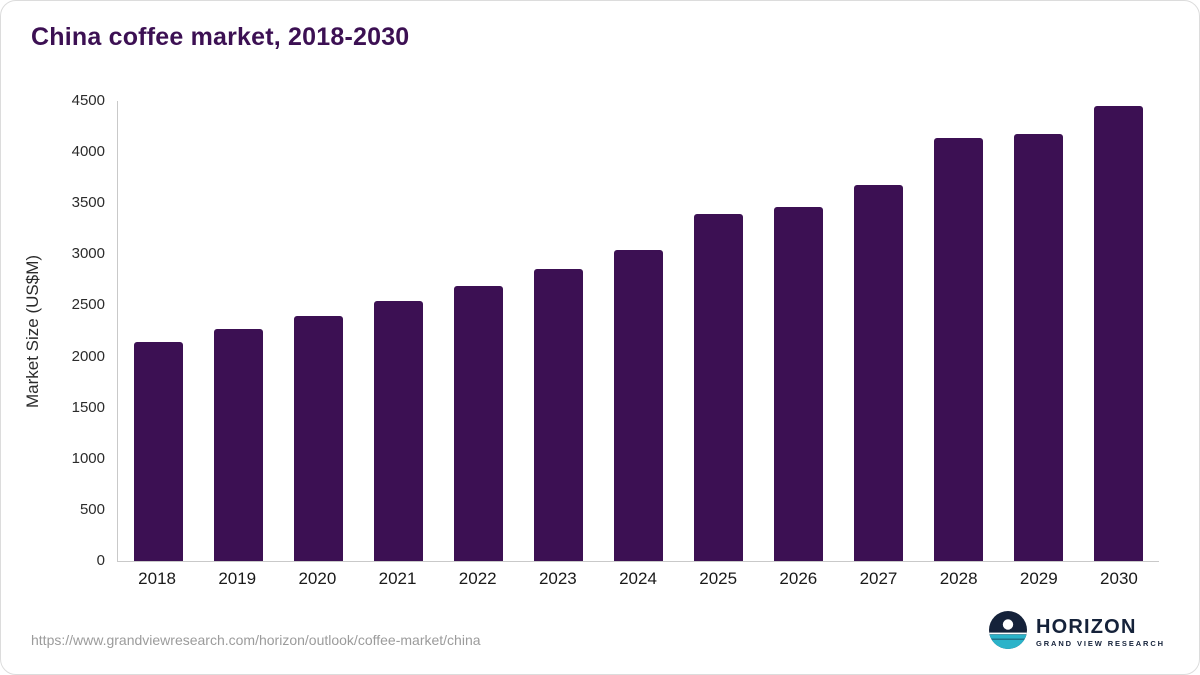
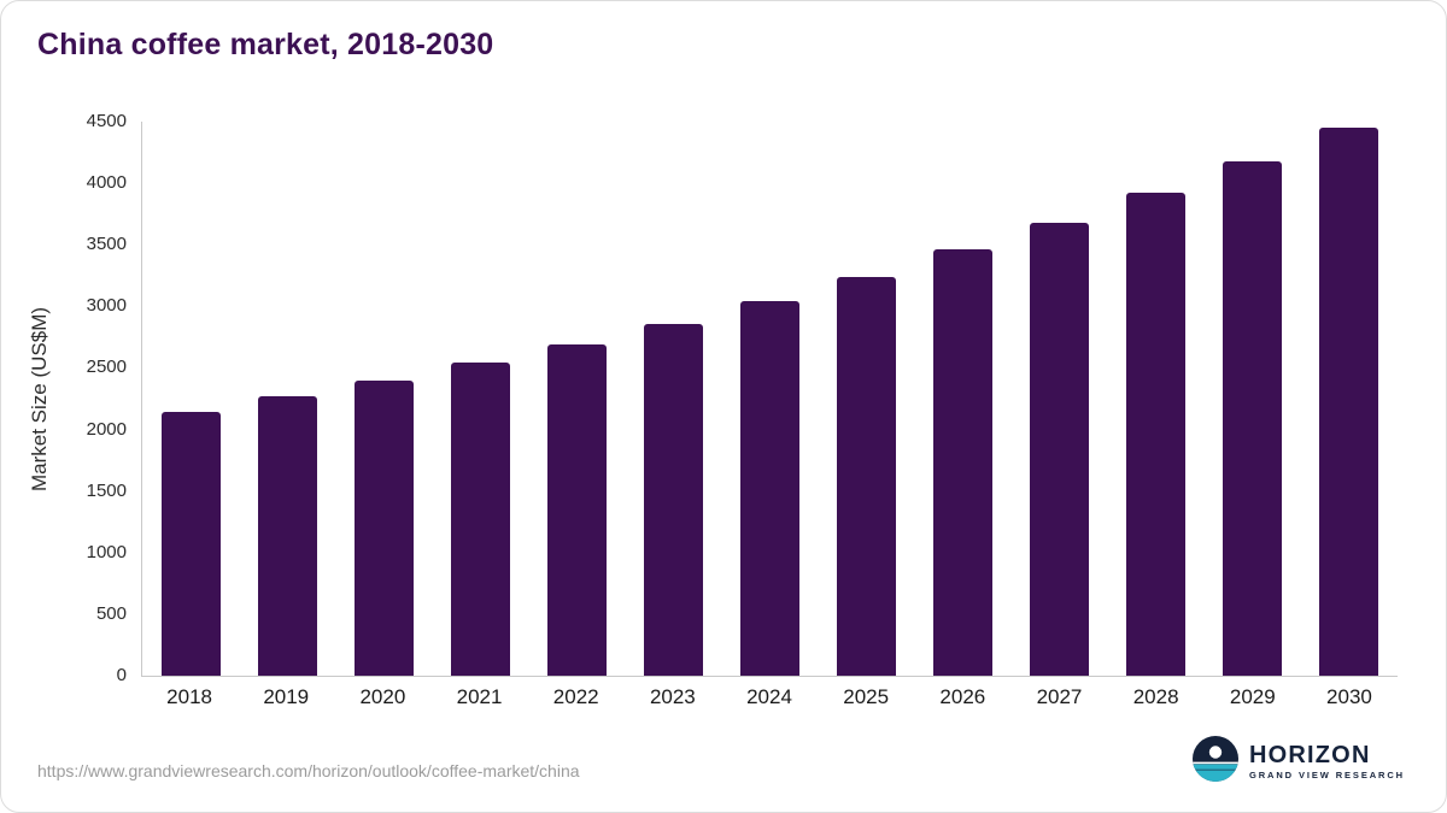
2025: 3390 -> 3240
2028: 4140 -> 3920
